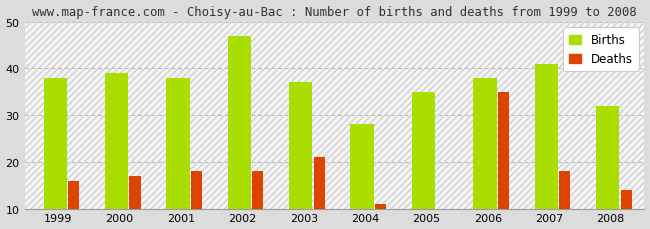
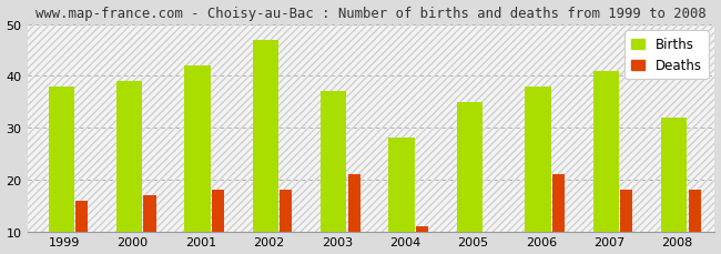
Births/2001: 38 -> 42
Deaths/2006: 35 -> 21
Deaths/2008: 14 -> 18
